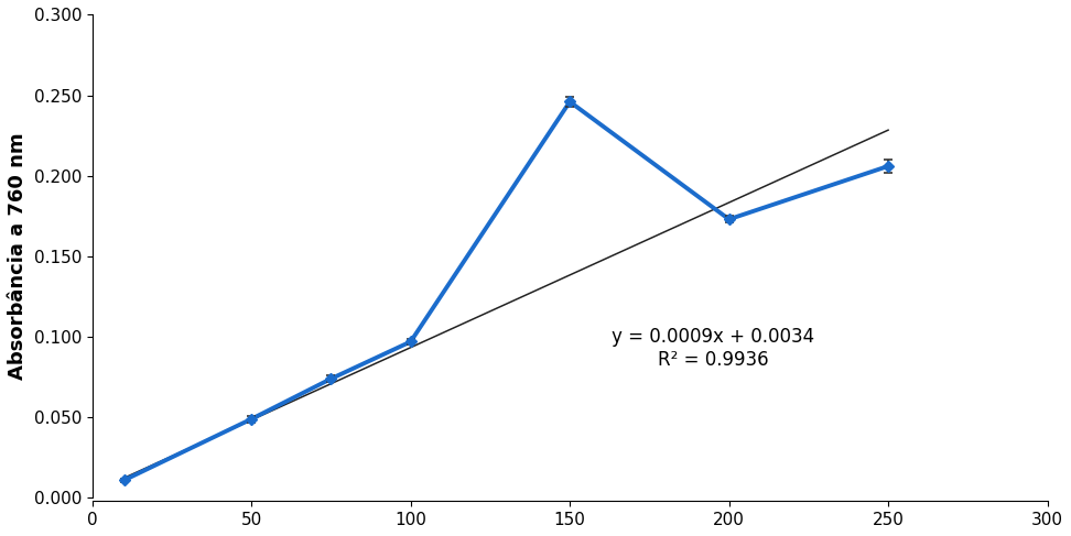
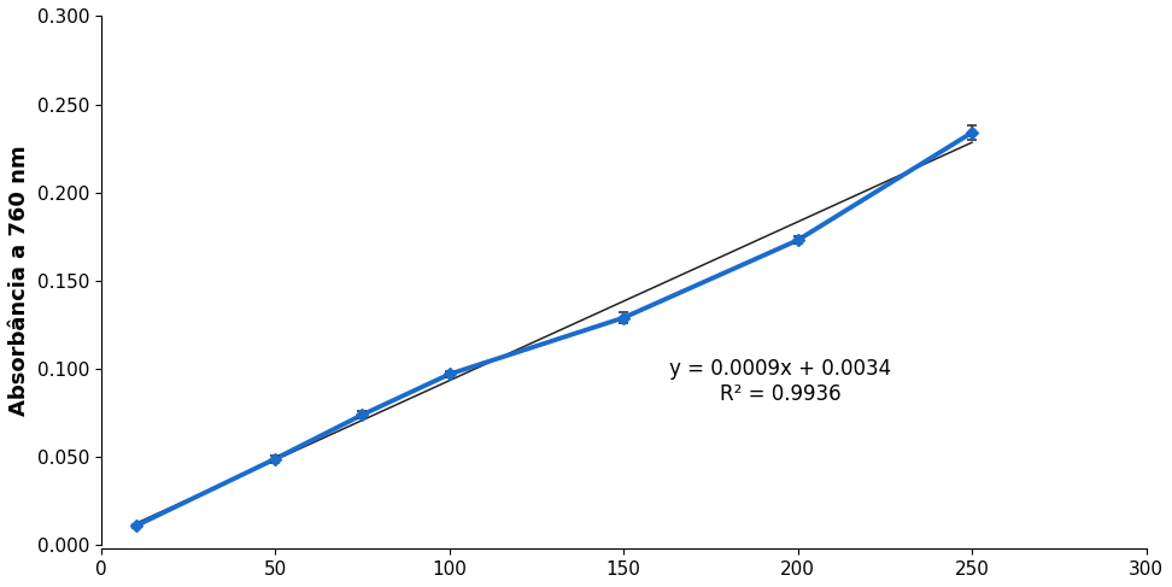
150: 0.246 -> 0.129
250: 0.206 -> 0.234
